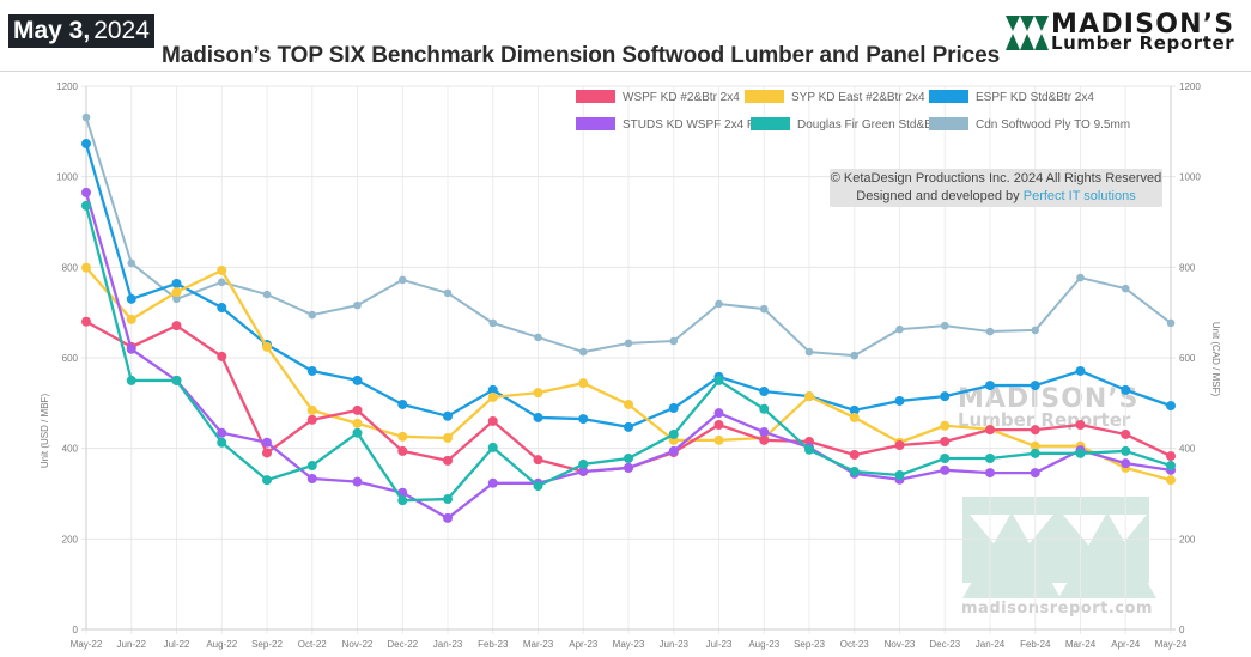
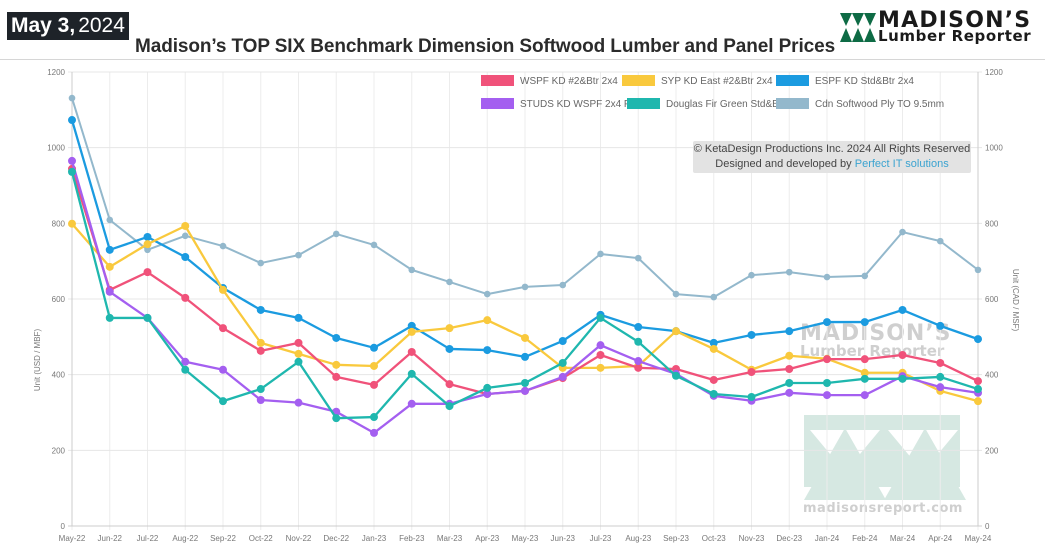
WSPF KD #2&Btr 2x4/May-22: 680 -> 940
WSPF KD #2&Btr 2x4/Sep-22: 390 -> 520
